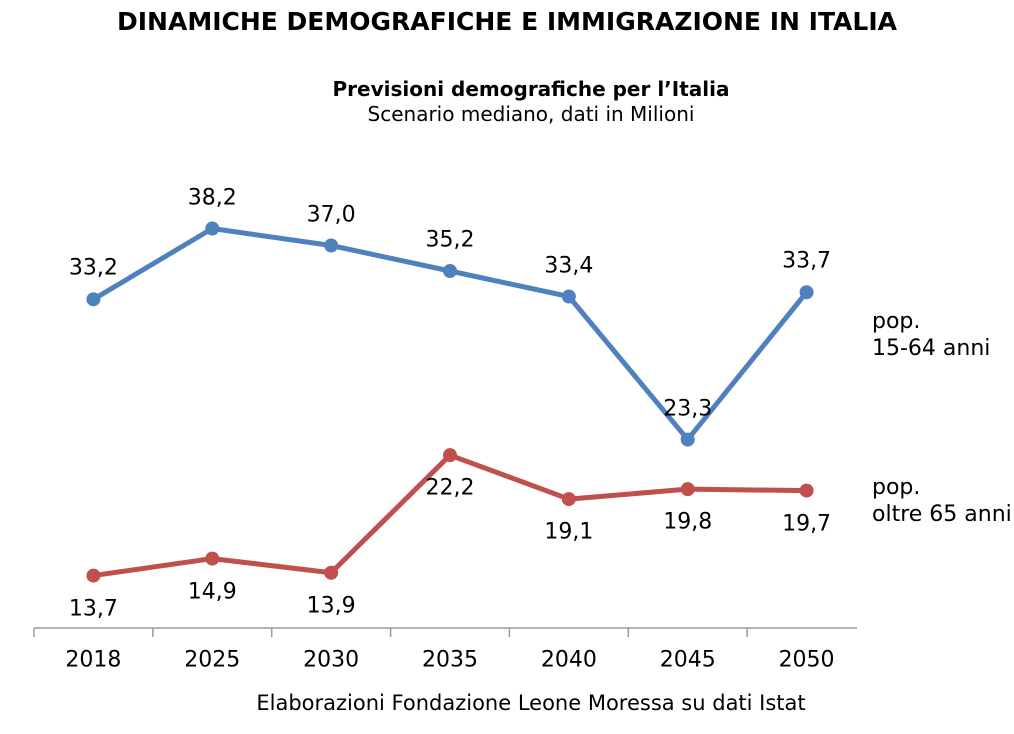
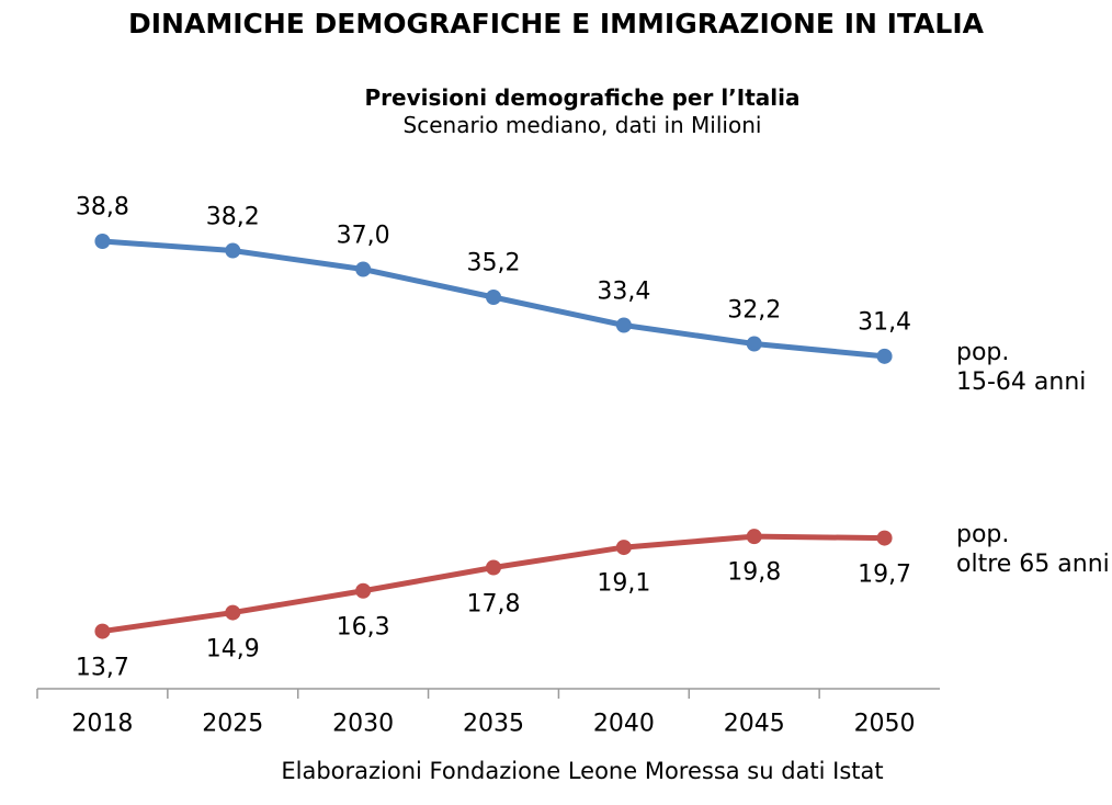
pop. 15-64 anni/2018: 33,2 -> 38,8
pop. oltre 65 anni/2030: 13,9 -> 16,3
pop. oltre 65 anni/2035: 22,2 -> 17,8
pop. 15-64 anni/2045: 23,3 -> 32,2
pop. 15-64 anni/2050: 33,7 -> 31,4
